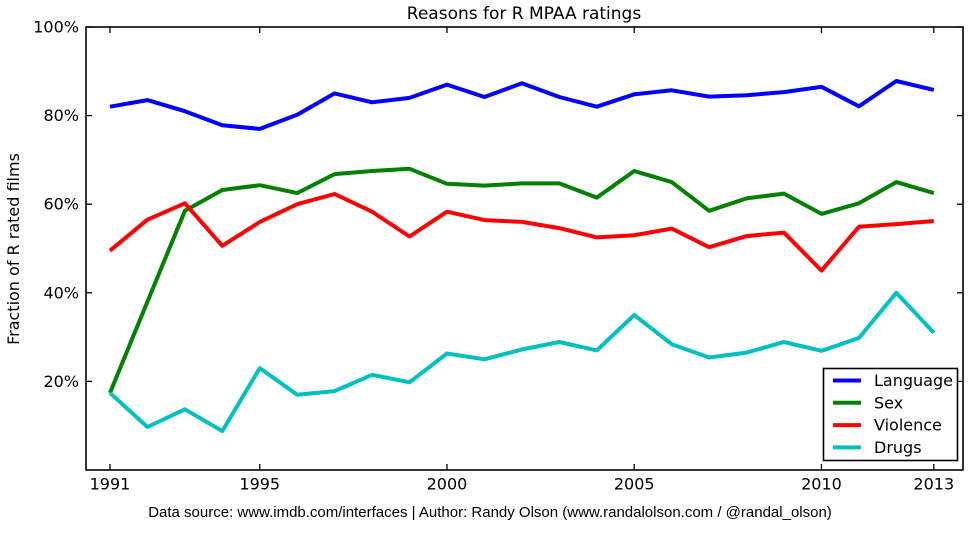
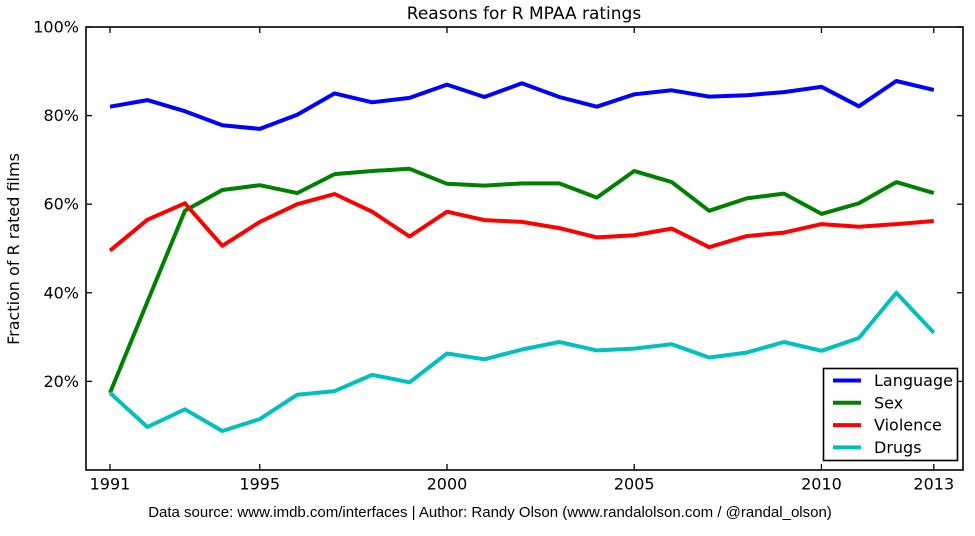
Drugs/1995: 23% -> 12%
Drugs/2005: 35% -> 27%
Violence/2010: 45% -> 56%
